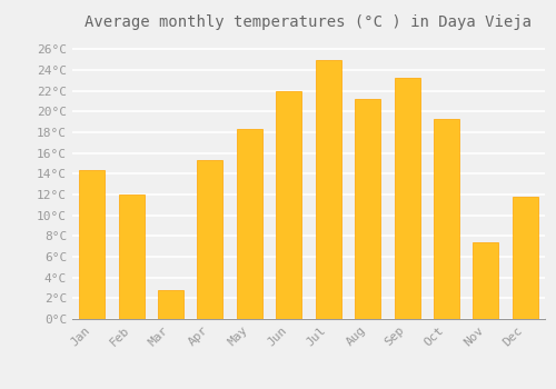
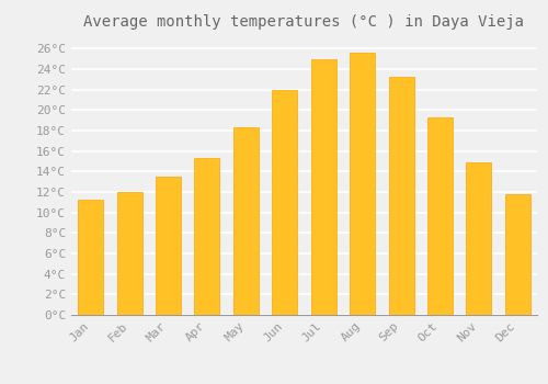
Jan: 14.4°C -> 11.3°C
Mar: 2.8°C -> 13.5°C
Aug: 21.2°C -> 25.6°C
Nov: 7.4°C -> 14.9°C
